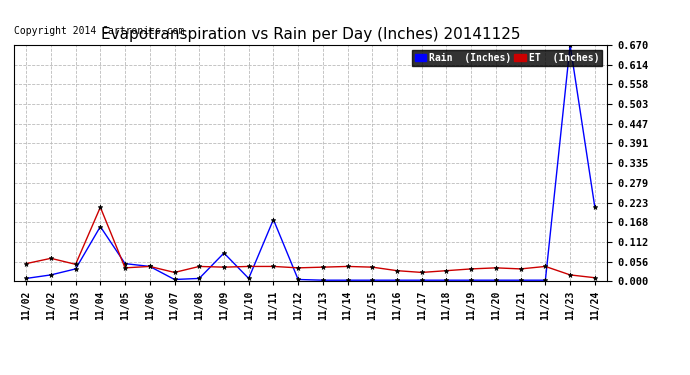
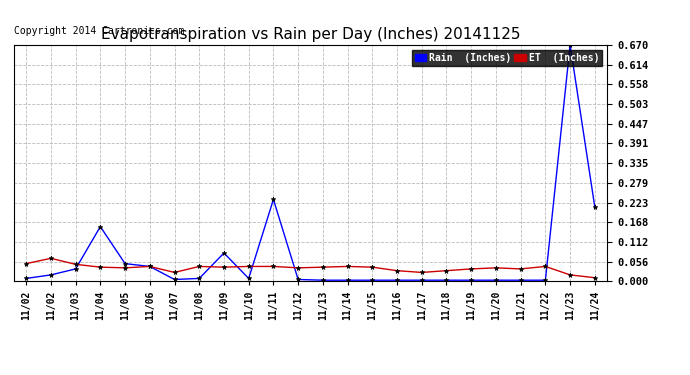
ET (Inches)/11/04: 0.210 -> 0.040
Rain (Inches)/11/11: 0.175 -> 0.232
